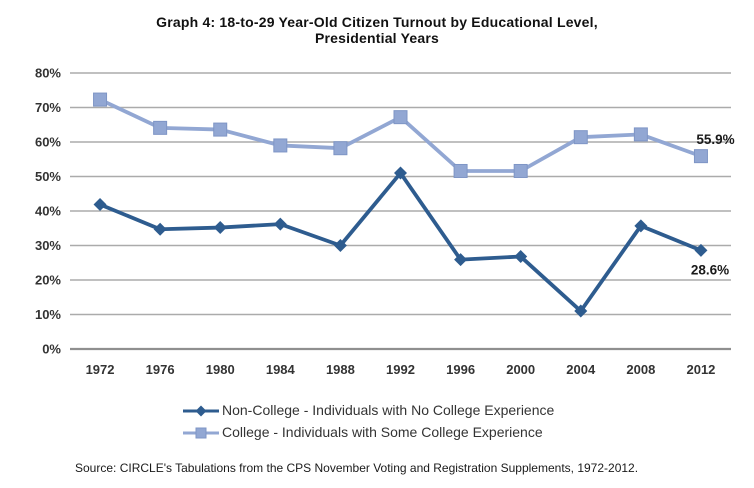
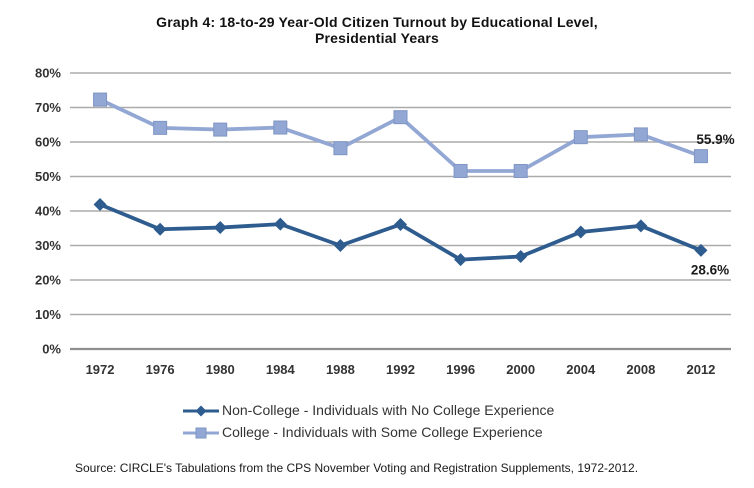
College - Individuals with Some College Experience/1984: 59% -> 64%
Non-College - Individuals with No College Experience/1992: 51% -> 36%
Non-College - Individuals with No College Experience/2004: 11% -> 34%
